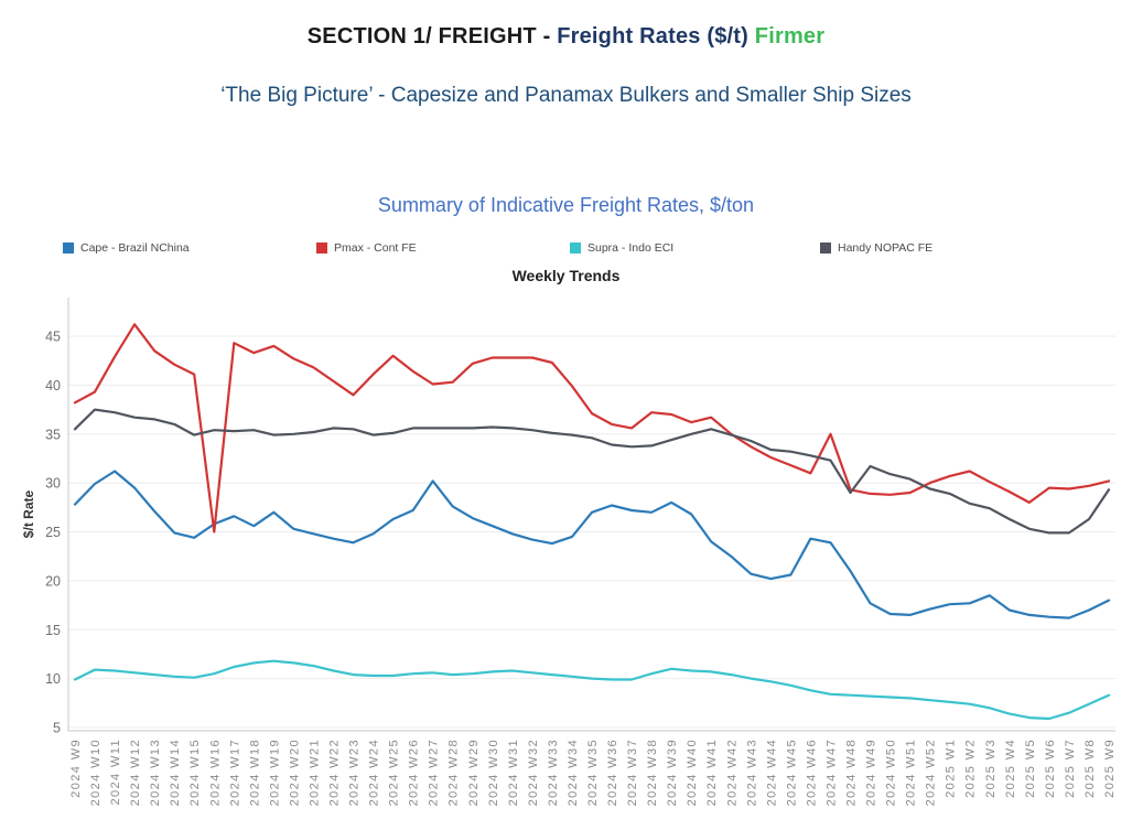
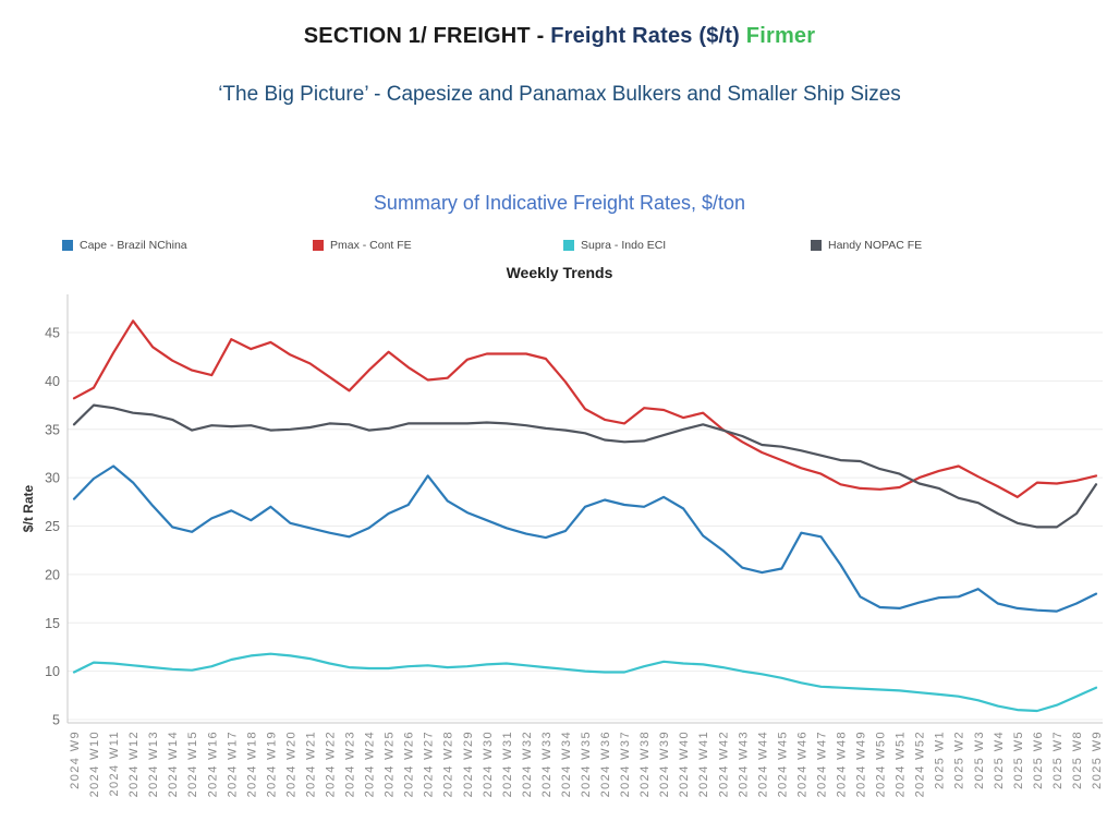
Pmax - Cont FE/2024 W16: 25 -> 41
Pmax - Cont FE/2024 W47: 35 -> 30
Handy NOPAC FE/2024 W48: 29 -> 32
